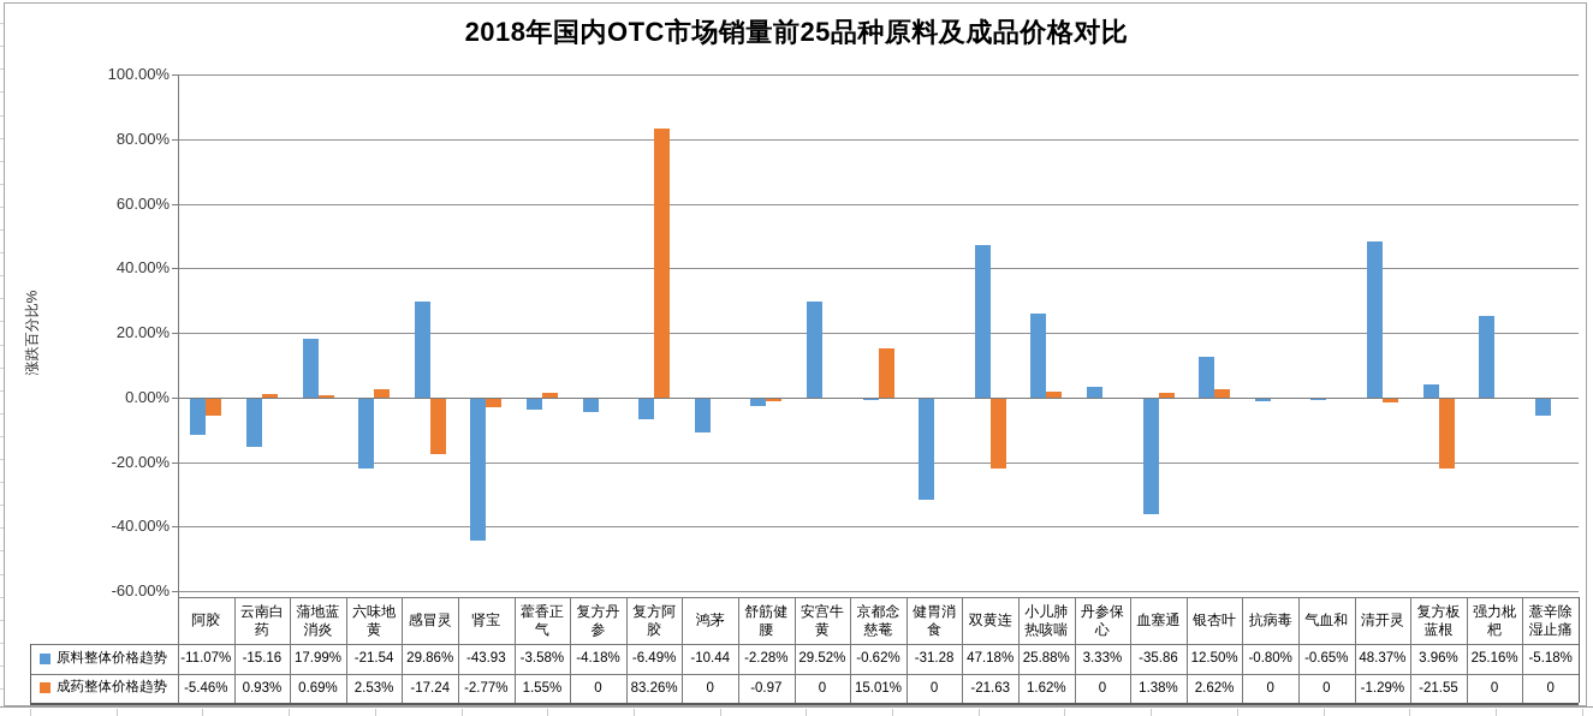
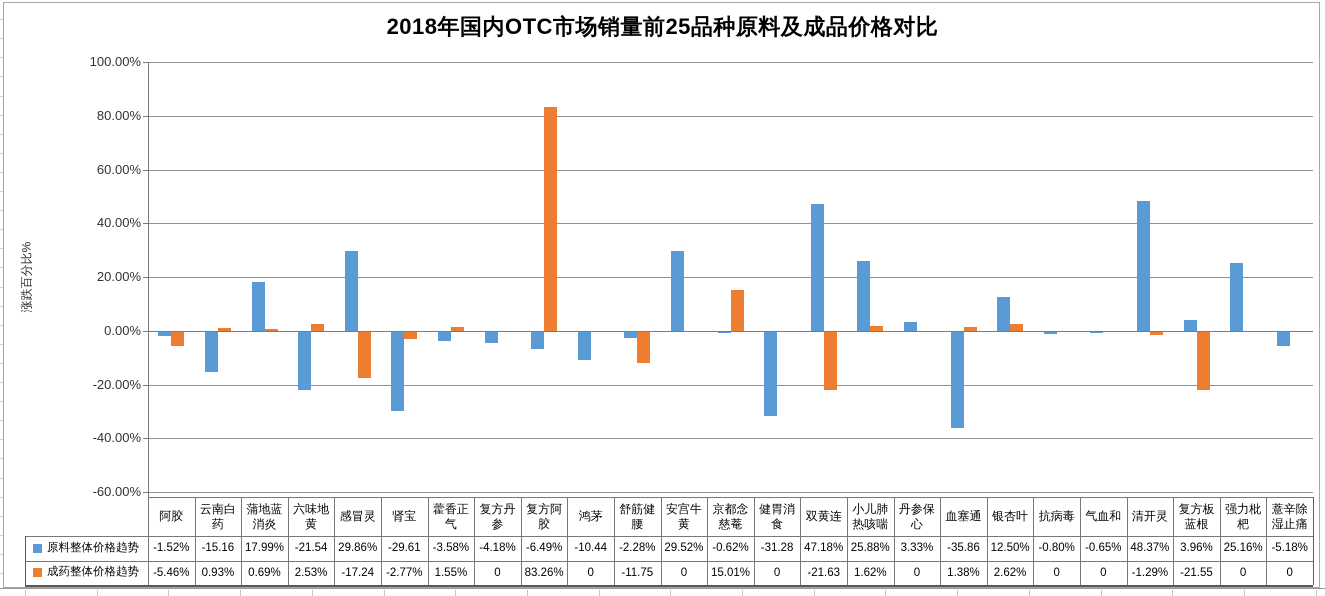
原料整体价格趋势/阿胶: -11.07% -> -1.52%
原料整体价格趋势/肾宝: -43.93 -> -29.61
成药整体价格趋势/舒筋健腰: -0.97 -> -11.75
